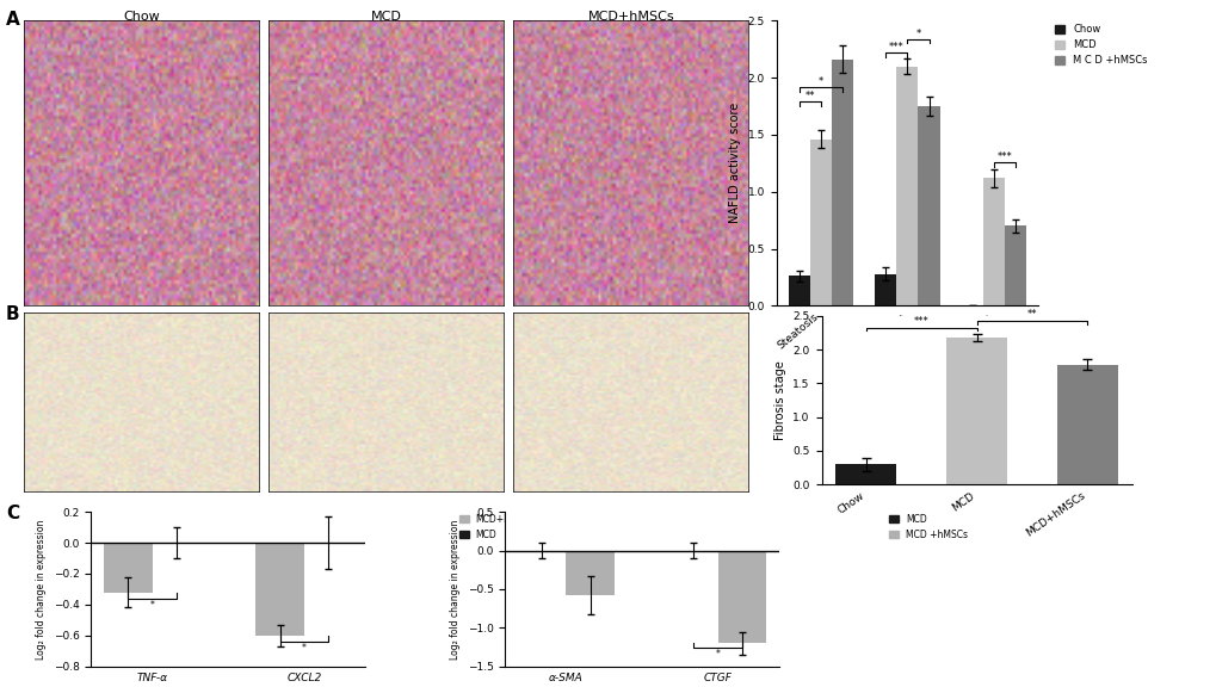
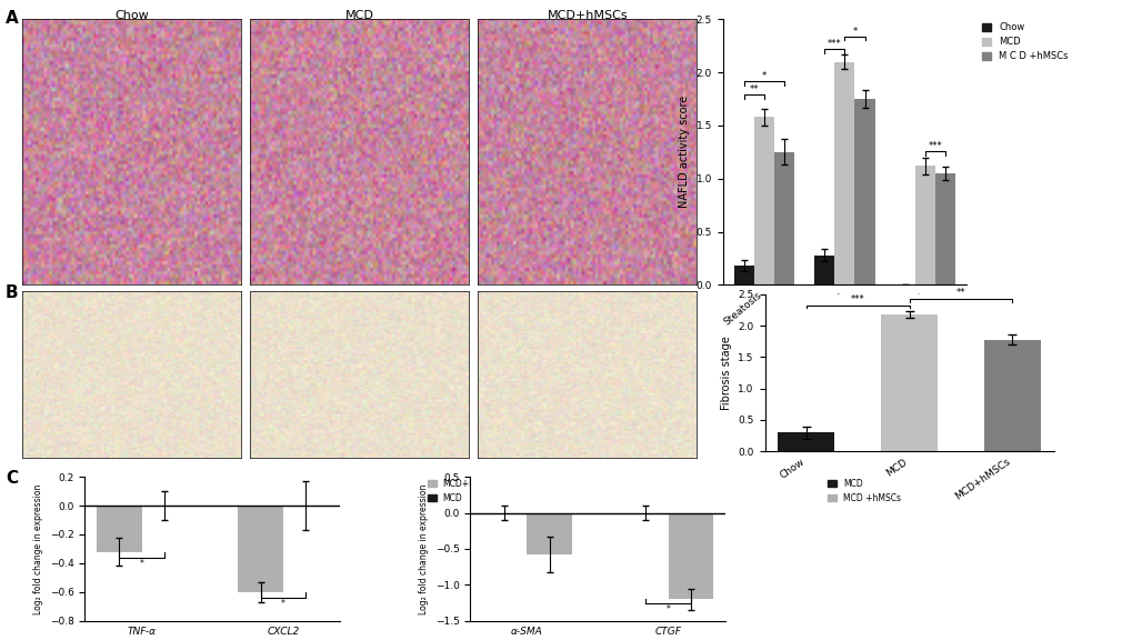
Chow/Steatosis: 0.26 -> 0.18
MCD/Steatosis: 1.46 -> 1.58
M C D +hMSCs/Steatosis: 2.16 -> 1.25
M C D +hMSCs/Ballooning: 0.70 -> 1.05
